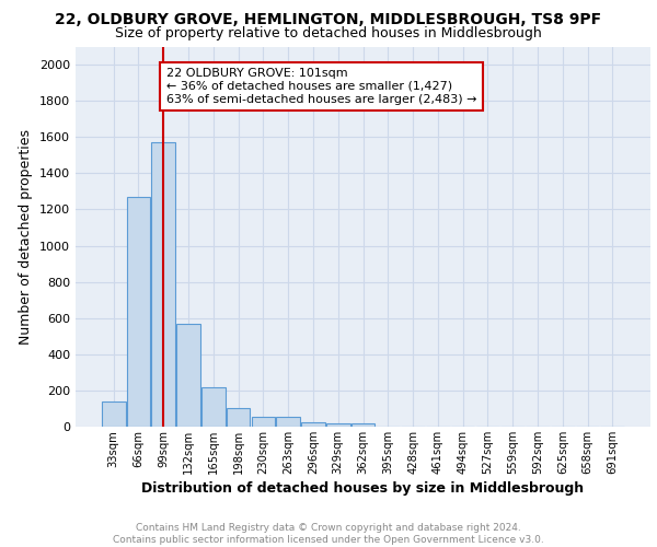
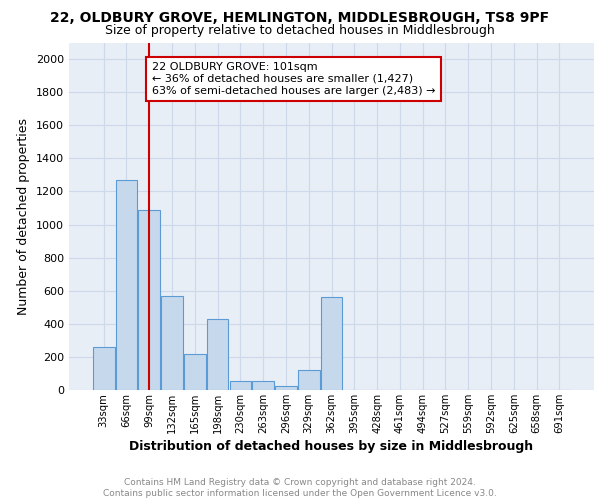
33sqm: 140 -> 260
99sqm: 1570 -> 1090
198sqm: 100 -> 430
329sqm: 20 -> 120
362sqm: 20 -> 560
